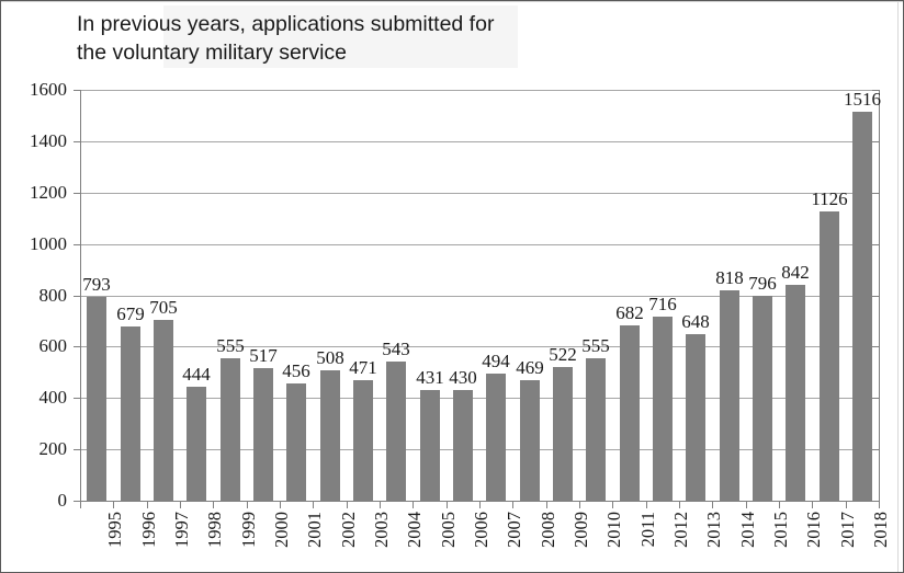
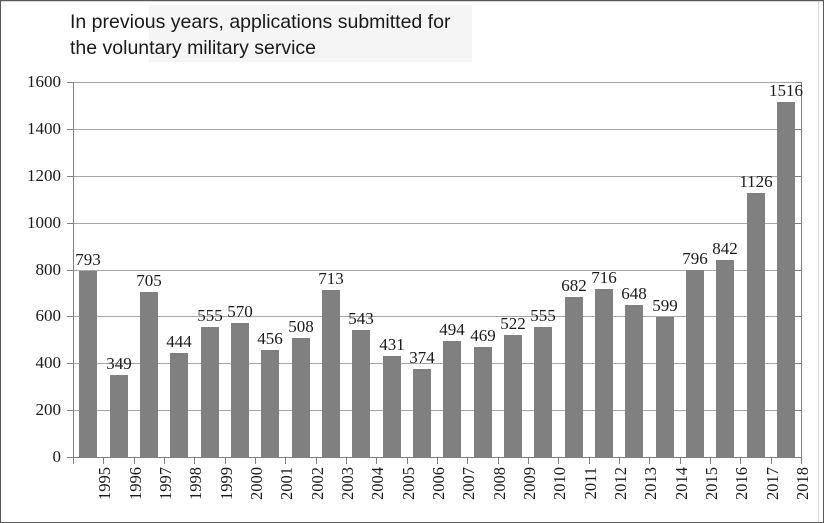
1996: 679 -> 349
2000: 517 -> 570
2003: 471 -> 713
2006: 430 -> 374
2014: 818 -> 599
